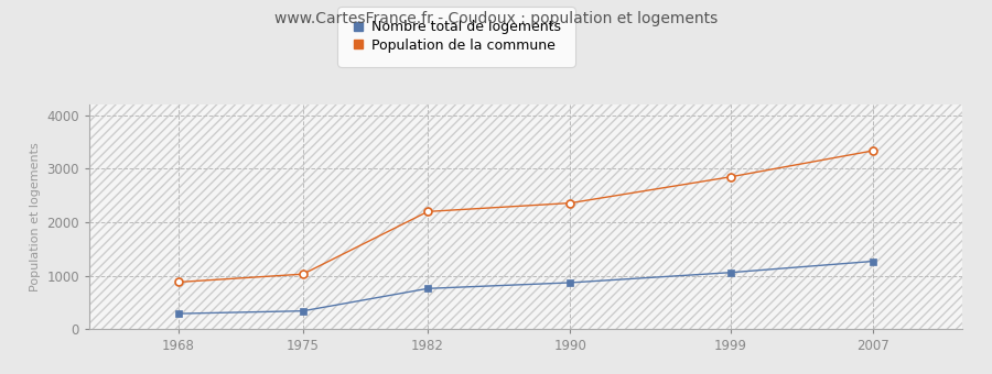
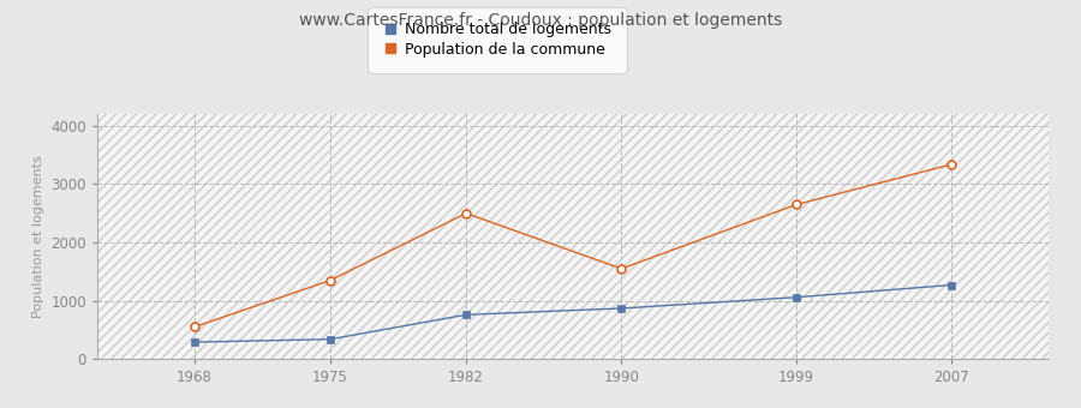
Population de la commune/1968: 880 -> 550
Population de la commune/1975: 1030 -> 1350
Population de la commune/1982: 2200 -> 2500
Population de la commune/1990: 2360 -> 1550
Population de la commune/1999: 2850 -> 2650
